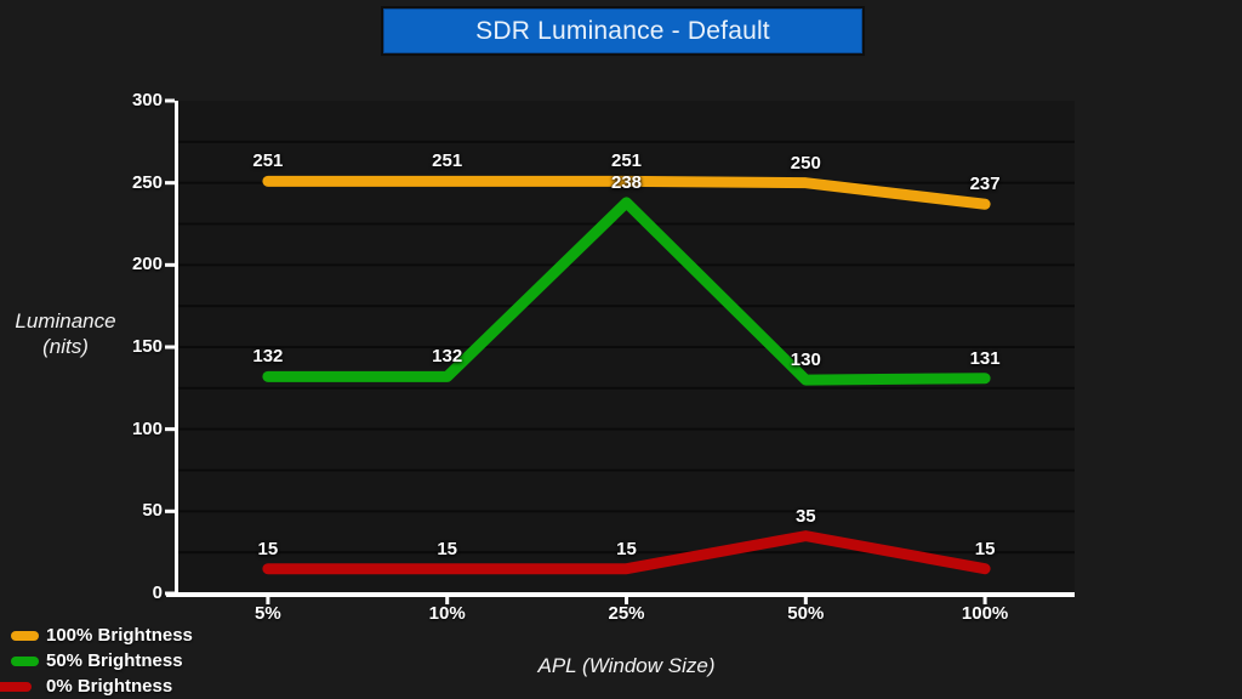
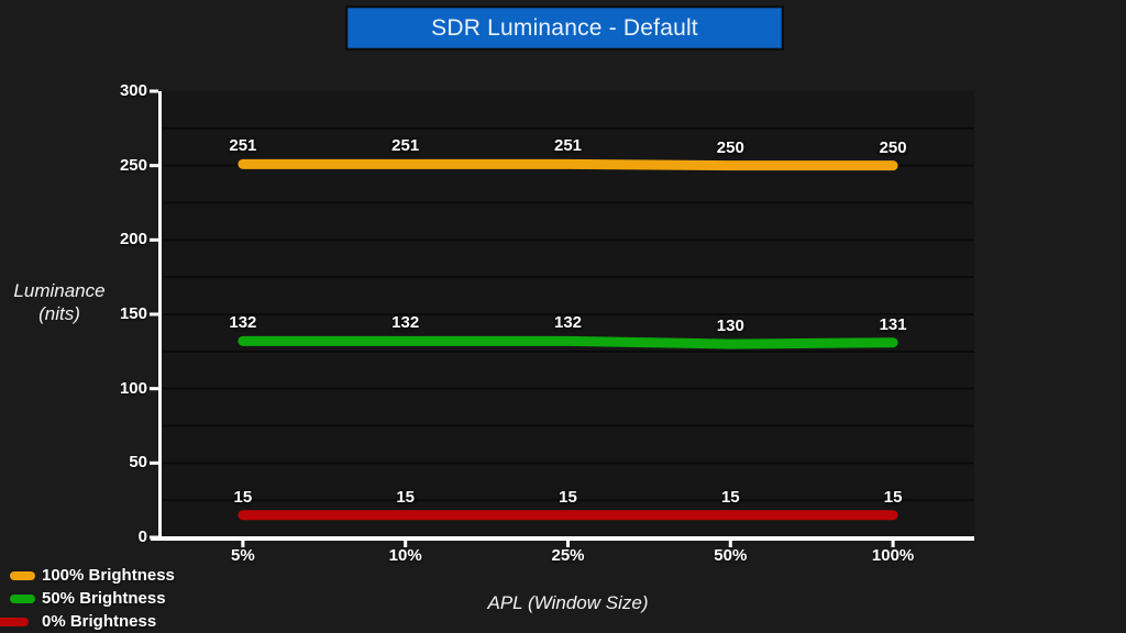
50% Brightness/25%: 238 -> 132
0% Brightness/50%: 35 -> 15
100% Brightness/100%: 237 -> 250
